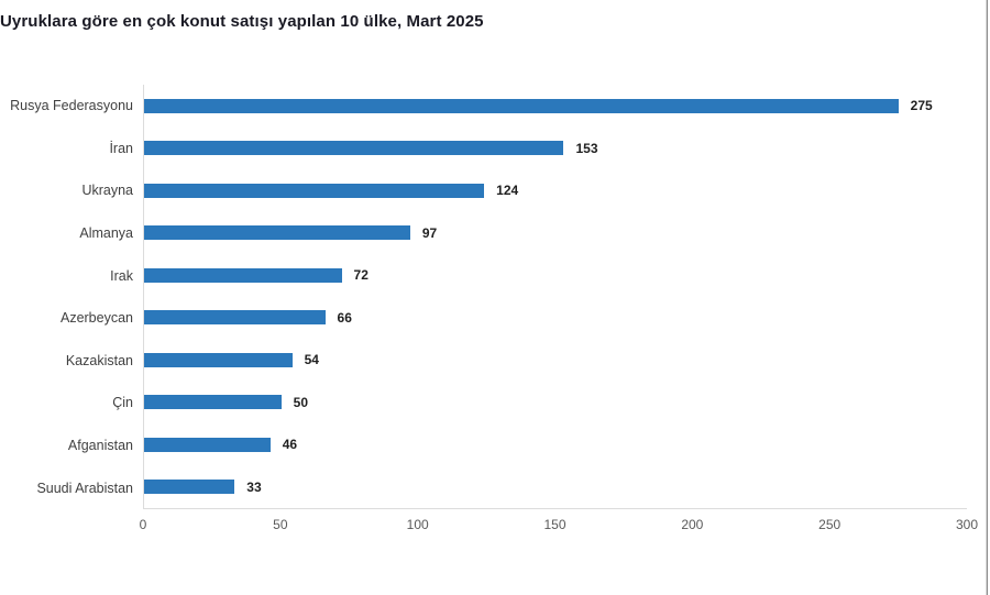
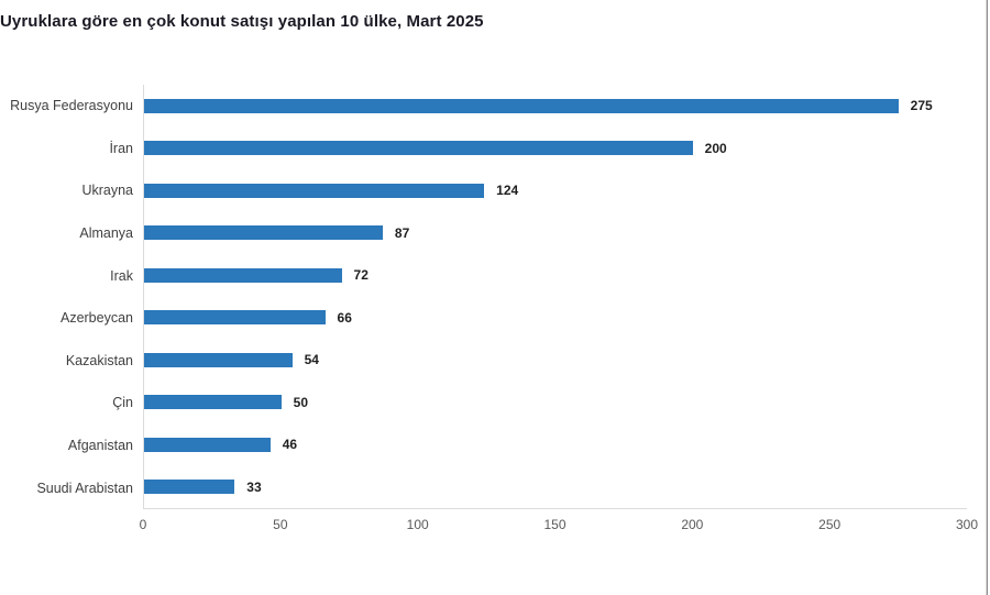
İran: 153 -> 200
Almanya: 97 -> 87
